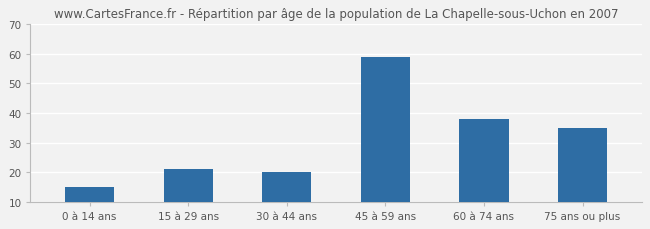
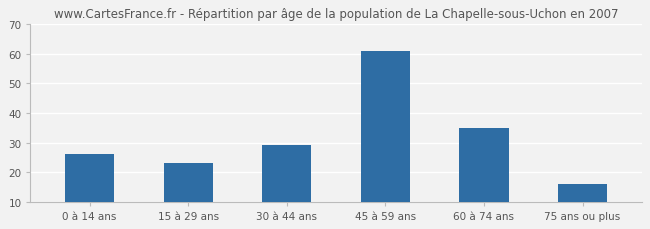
0 à 14 ans: 15 -> 26
15 à 29 ans: 21 -> 23
30 à 44 ans: 20 -> 29
45 à 59 ans: 59 -> 61
60 à 74 ans: 38 -> 35
75 ans ou plus: 35 -> 16
